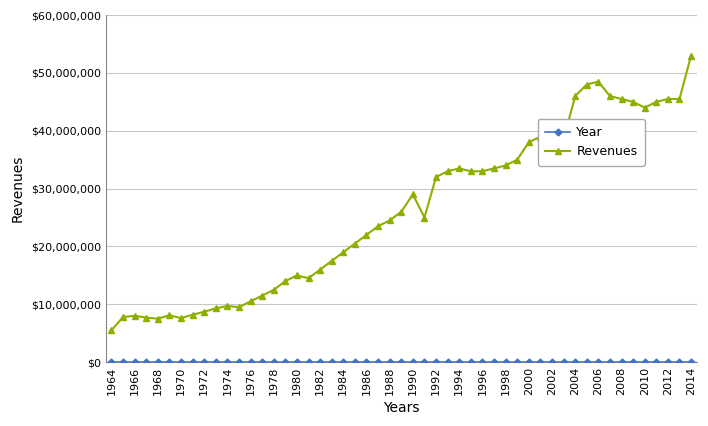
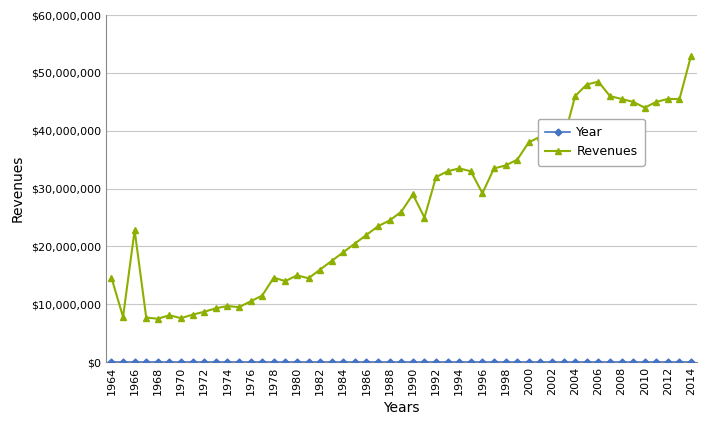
Revenues/1964: $5,500,000 -> $14,600,000
Revenues/1966: $8,000,000 -> $22,800,000
Revenues/1978: $12,500,000 -> $14,600,000
Revenues/1996: $33,000,000 -> $29,200,000
